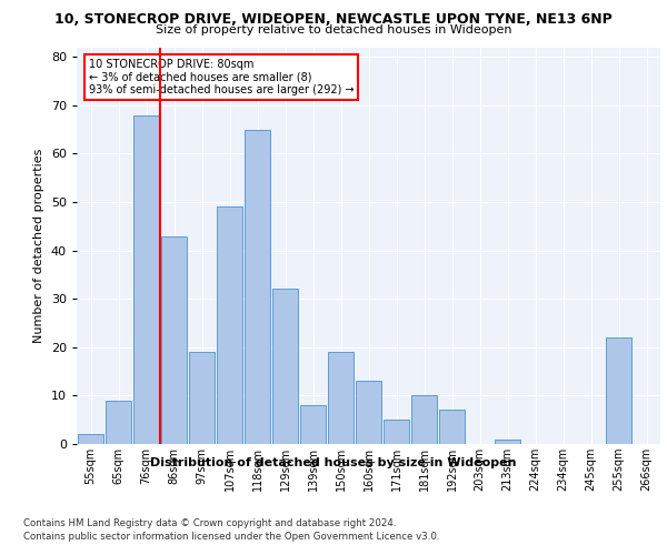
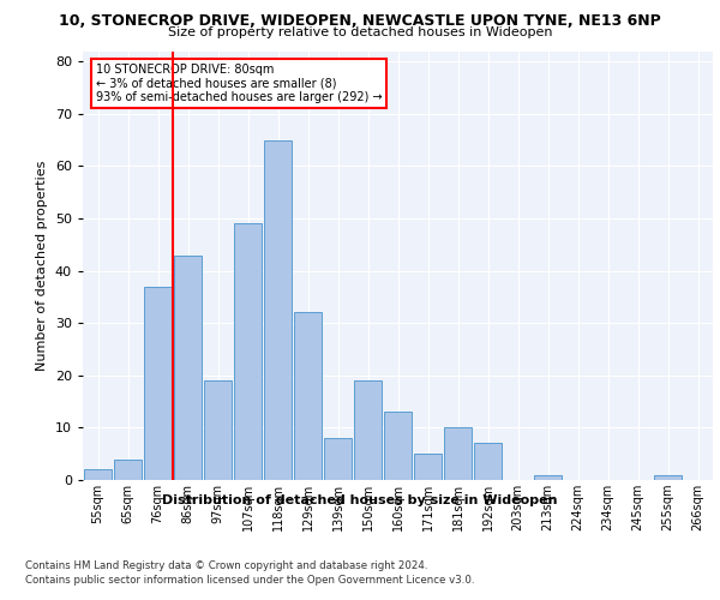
65sqm: 9 -> 4
76sqm: 68 -> 37
255sqm: 22 -> 1
